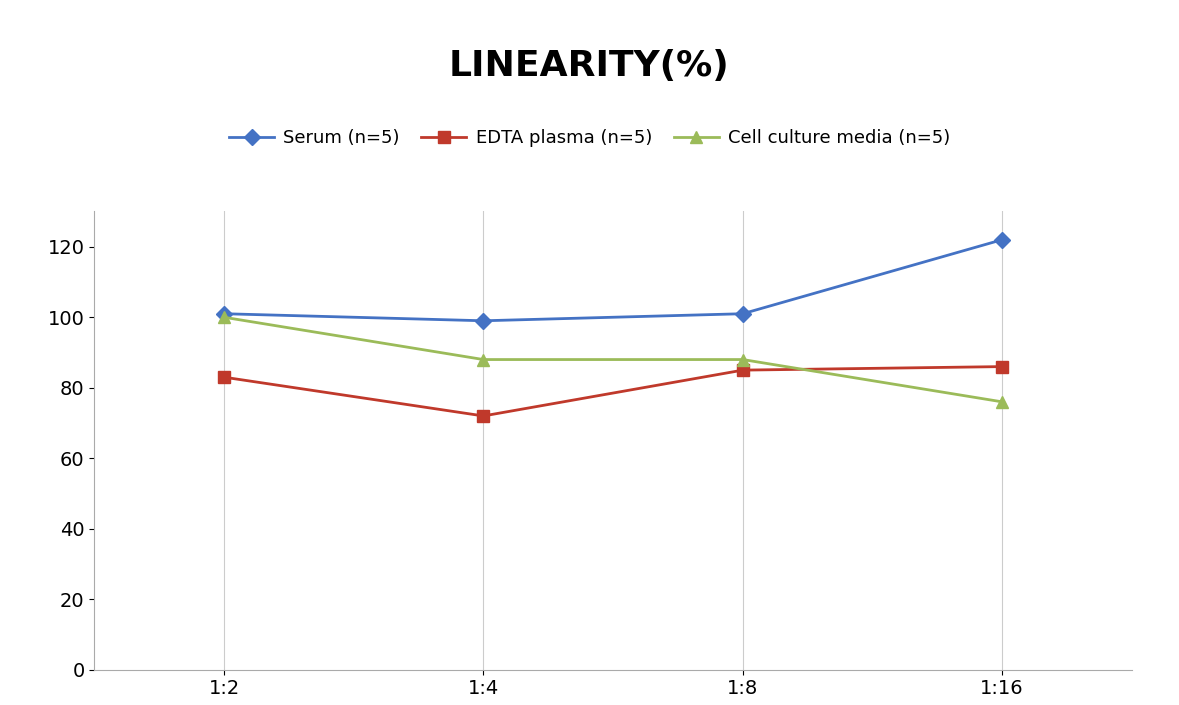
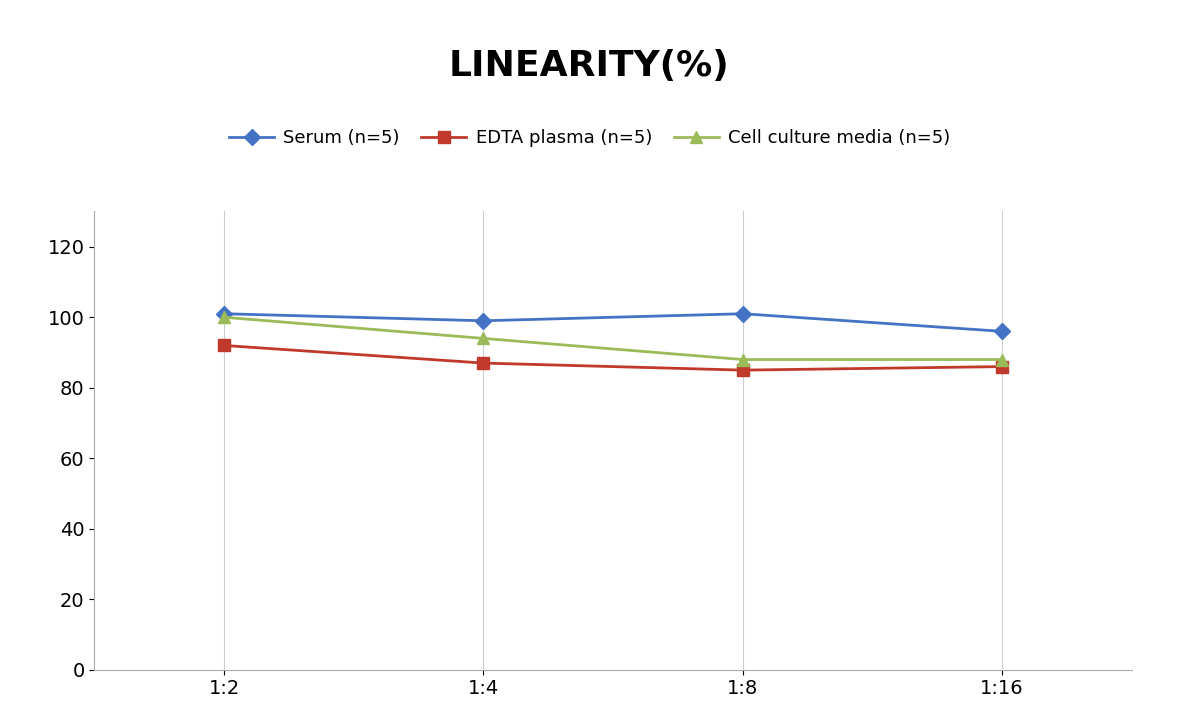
EDTA plasma (n=5)/1:2: 83 -> 92
EDTA plasma (n=5)/1:4: 72 -> 87
Cell culture media (n=5)/1:4: 88 -> 94
Serum (n=5)/1:16: 122 -> 96
Cell culture media (n=5)/1:16: 76 -> 88
